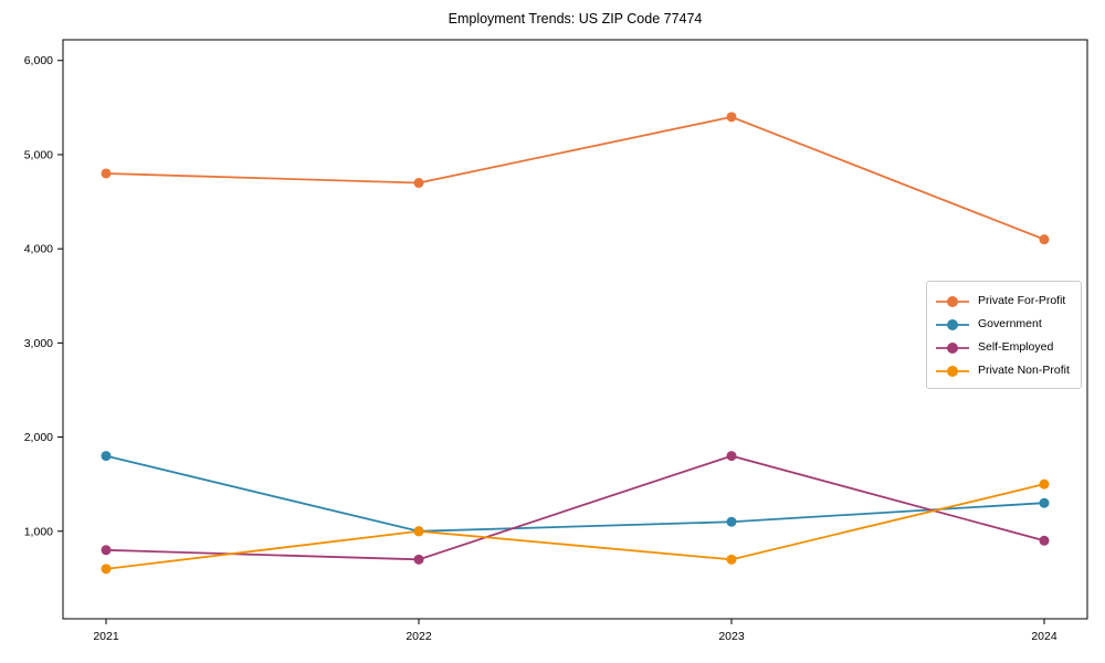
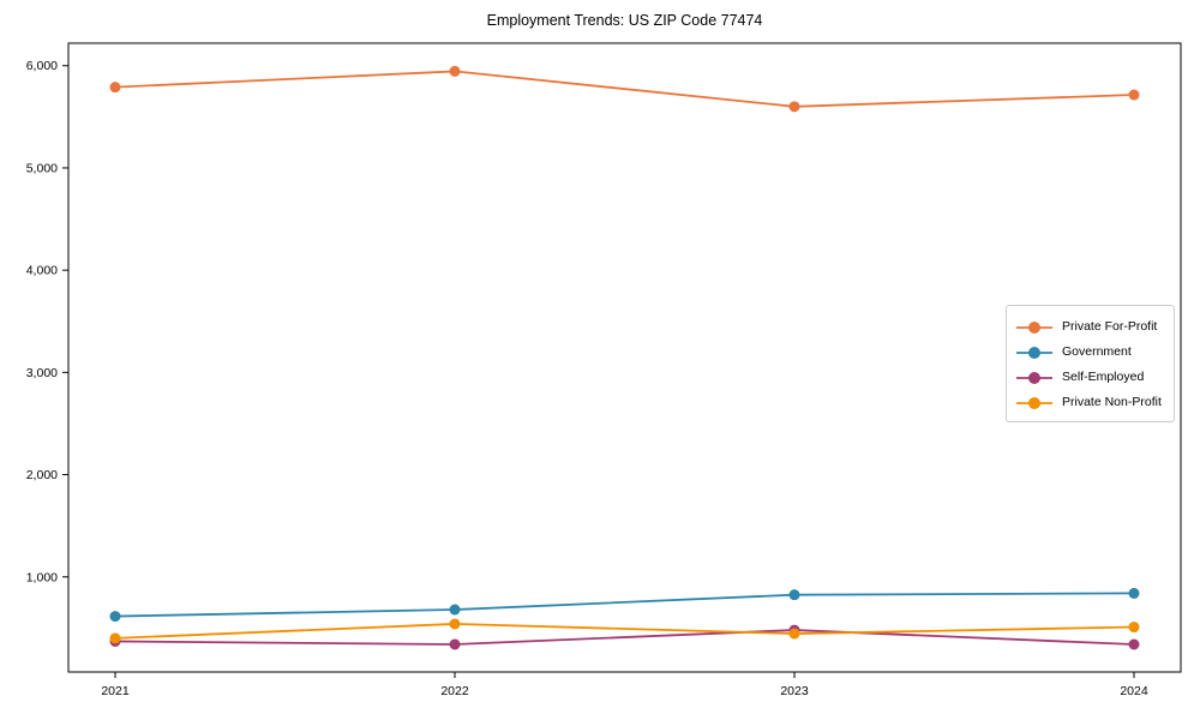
Private For-Profit/2021: 4800 -> 5800
Government/2021: 1800 -> 600
Self-Employed/2021: 800 -> 400
Private Non-Profit/2021: 600 -> 400
Private For-Profit/2022: 4700 -> 5900
Government/2022: 1000 -> 700
Self-Employed/2022: 700 -> 300
Private Non-Profit/2022: 1000 -> 500
Private For-Profit/2023: 5400 -> 5600
Government/2023: 1100 -> 800
Self-Employed/2023: 1800 -> 500
Private Non-Profit/2023: 700 -> 400
Private For-Profit/2024: 4100 -> 5700
Government/2024: 1300 -> 800
Self-Employed/2024: 900 -> 300
Private Non-Profit/2024: 1500 -> 500
